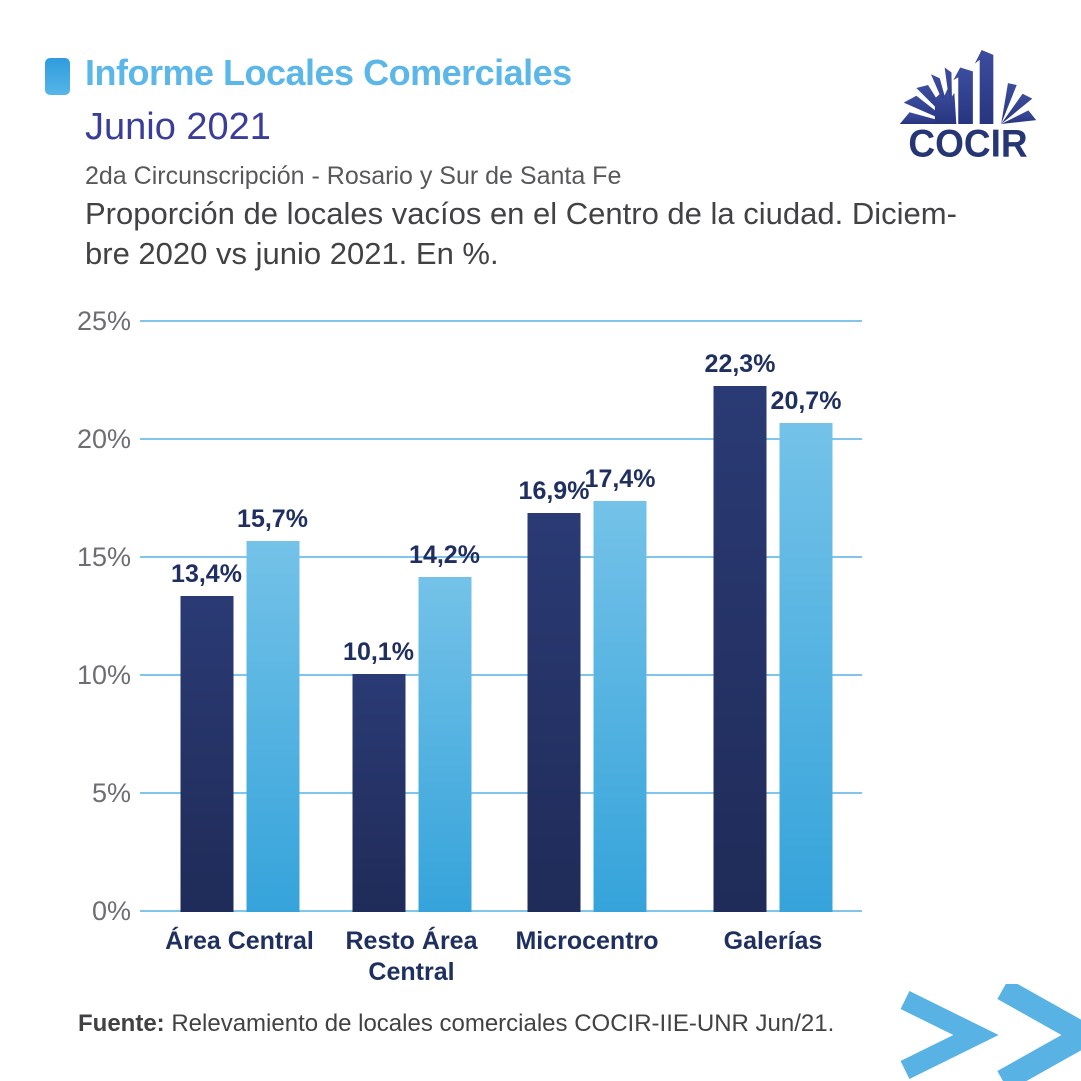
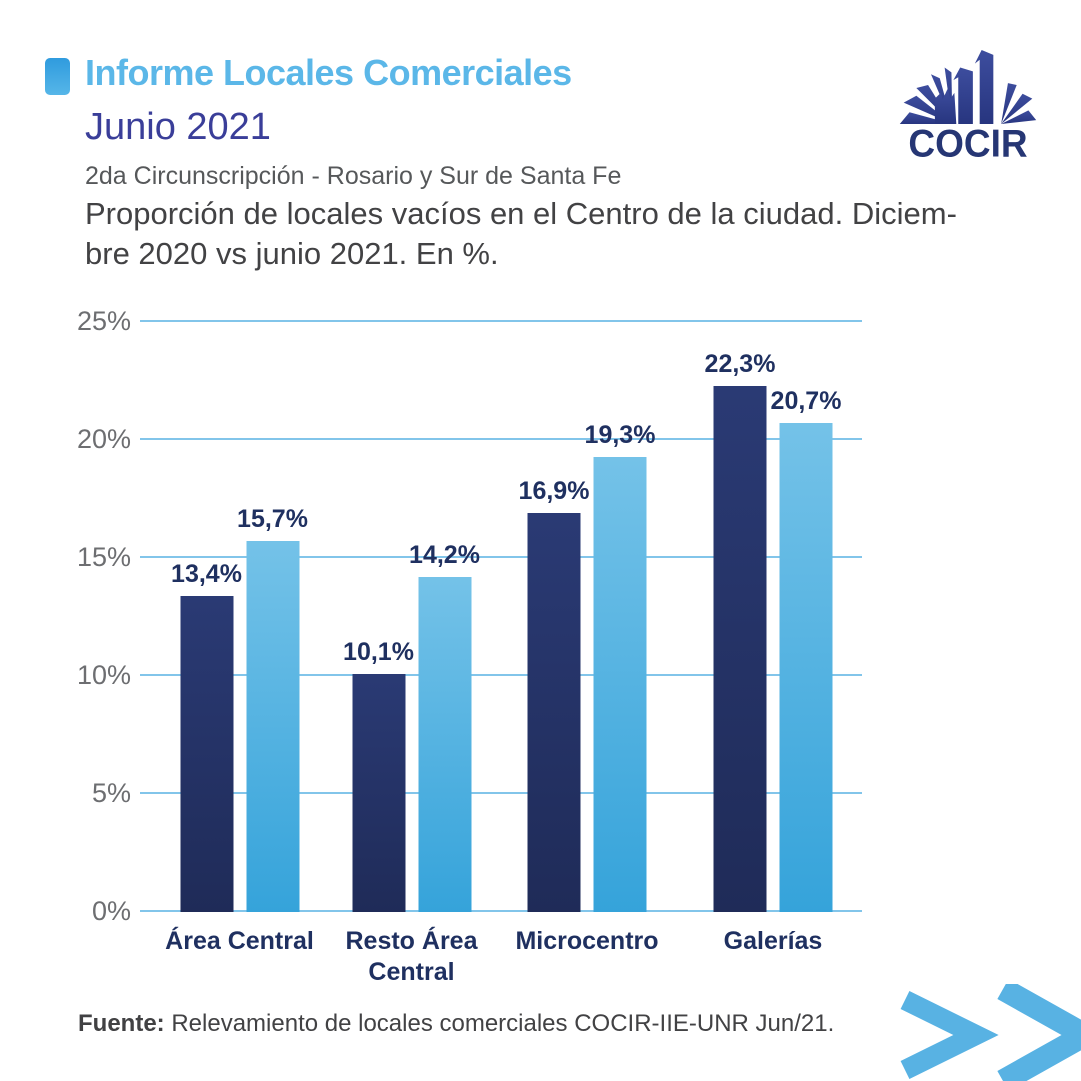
Junio 2021/Microcentro: 17,4% -> 19,3%
